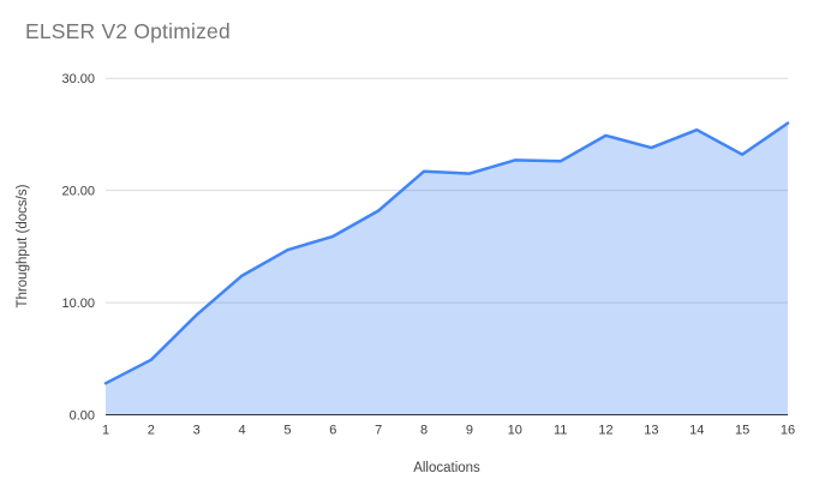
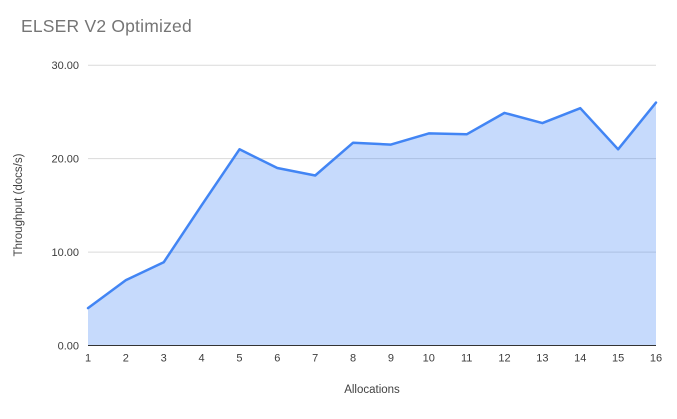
1: 3 -> 4
2: 5 -> 7
4: 12 -> 15
5: 15 -> 21
6: 16 -> 19
15: 23 -> 21
